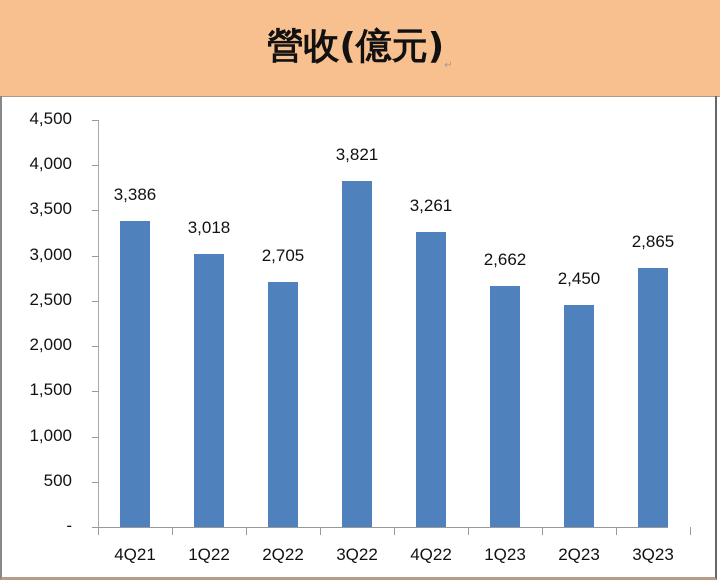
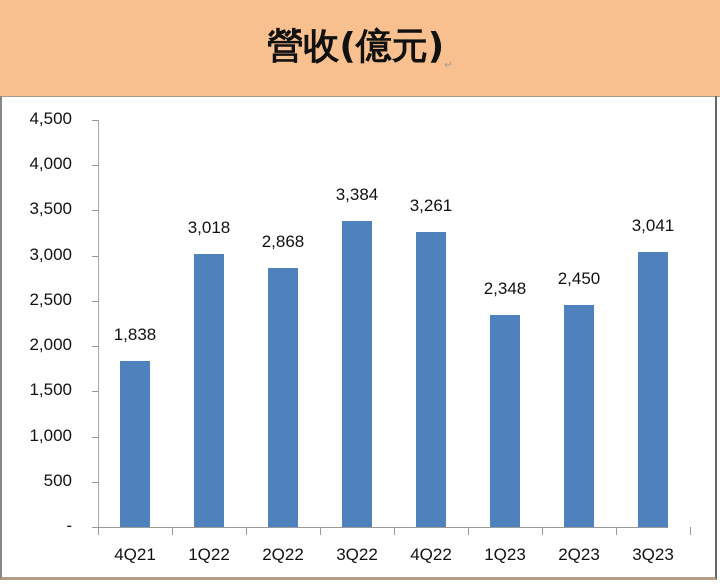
4Q21: 3,386 -> 1,838
2Q22: 2,705 -> 2,868
3Q22: 3,821 -> 3,384
1Q23: 2,662 -> 2,348
3Q23: 2,865 -> 3,041
